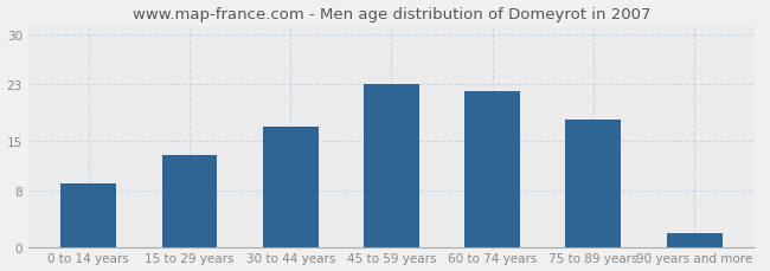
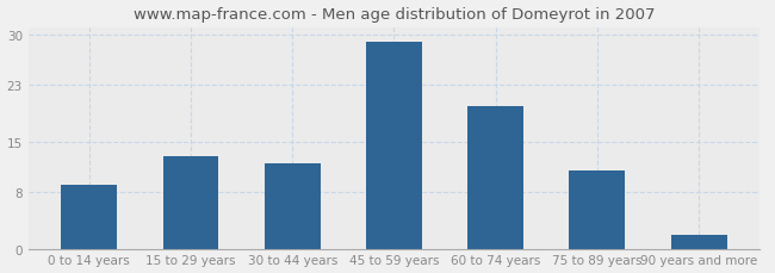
30 to 44 years: 17 -> 12
45 to 59 years: 23 -> 29
60 to 74 years: 22 -> 20
75 to 89 years: 18 -> 11
